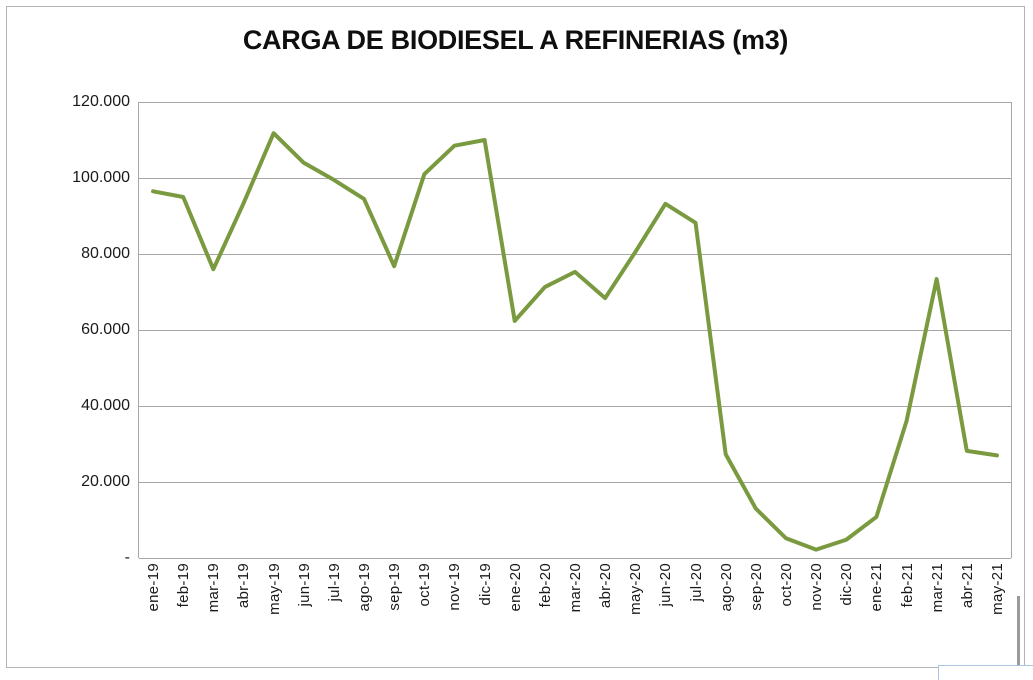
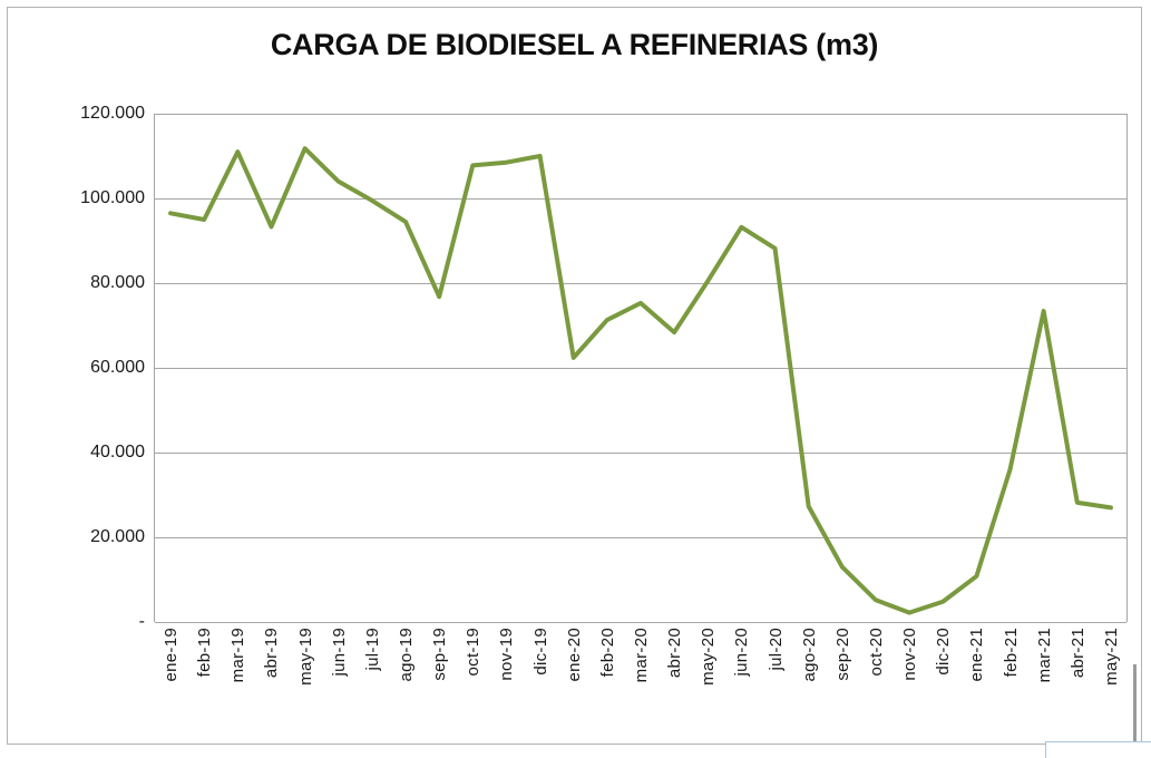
mar-19: 76000 -> 111000
oct-19: 101000 -> 108000
